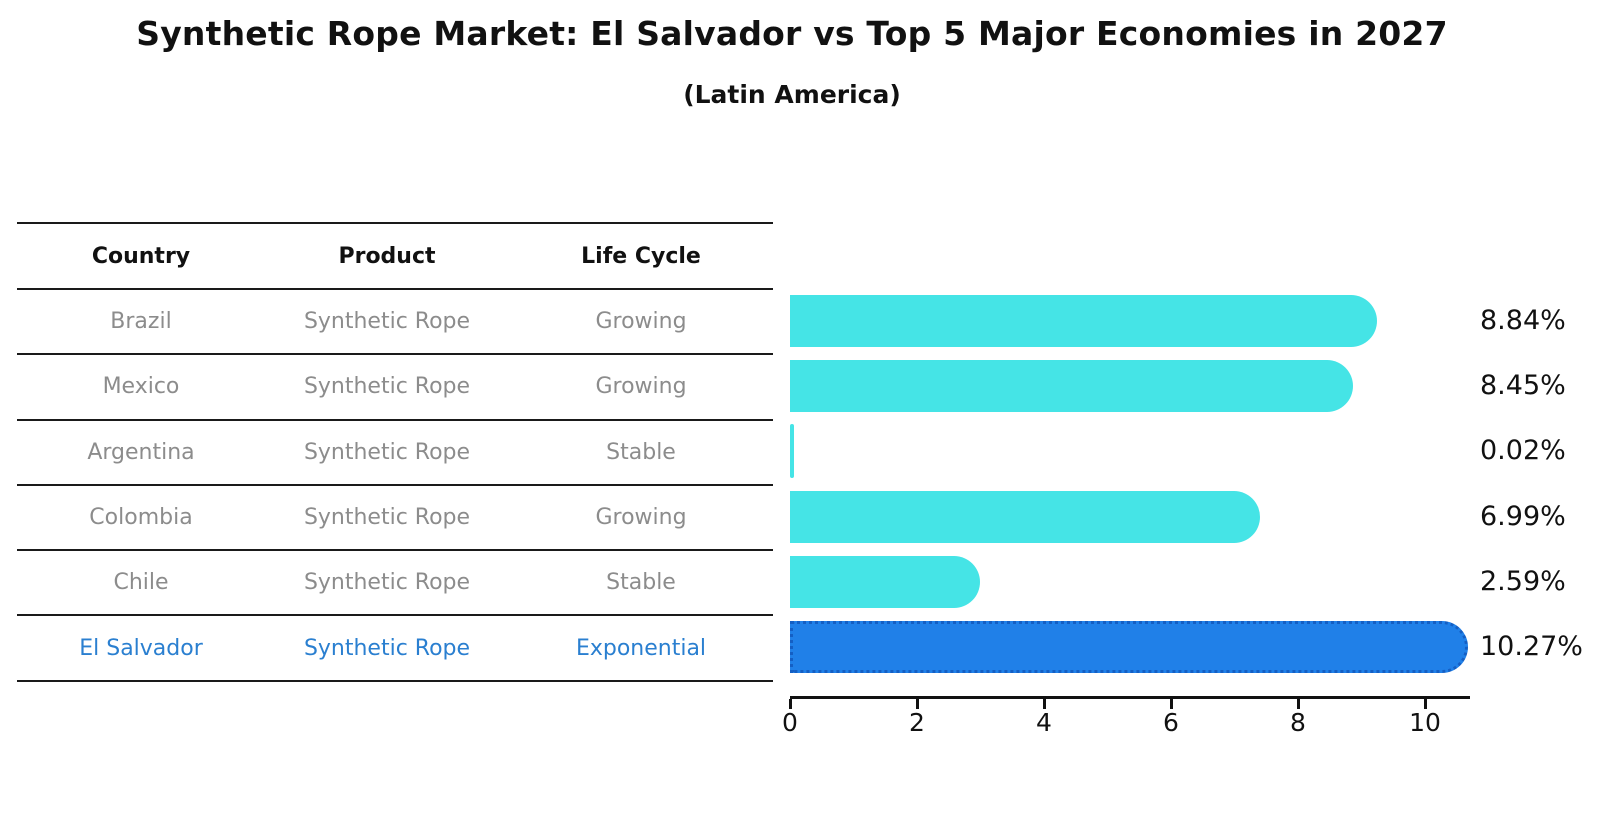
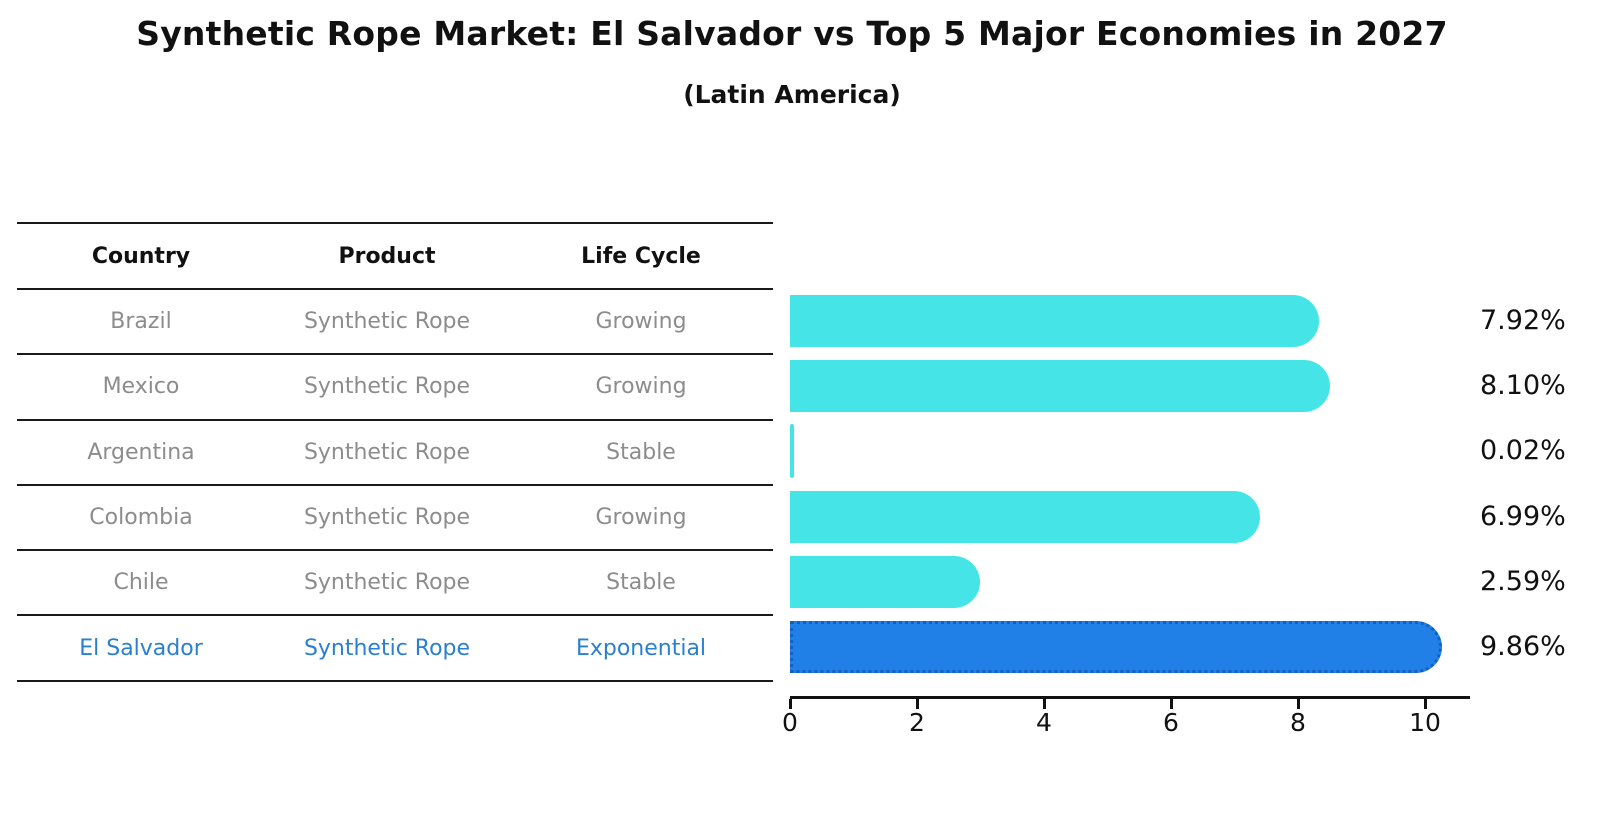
Brazil: 8.84% -> 7.92%
Mexico: 8.45% -> 8.10%
El Salvador: 10.27% -> 9.86%
